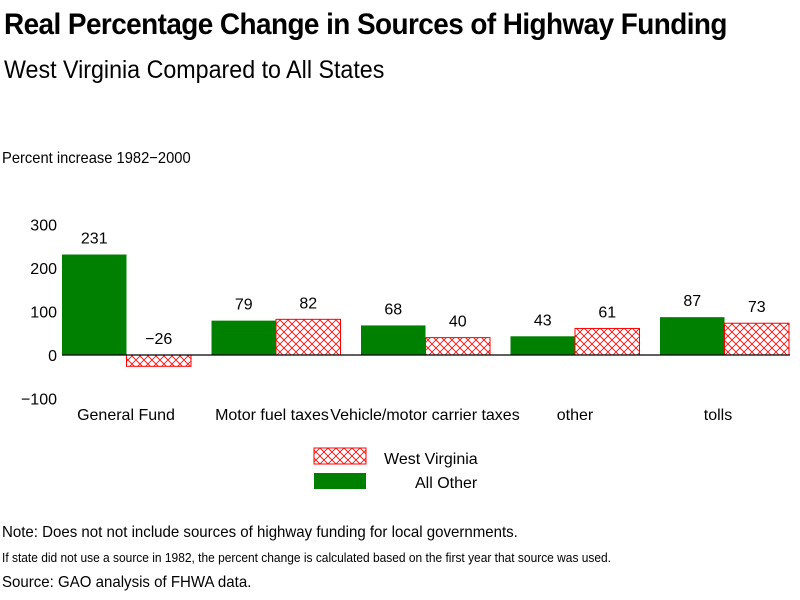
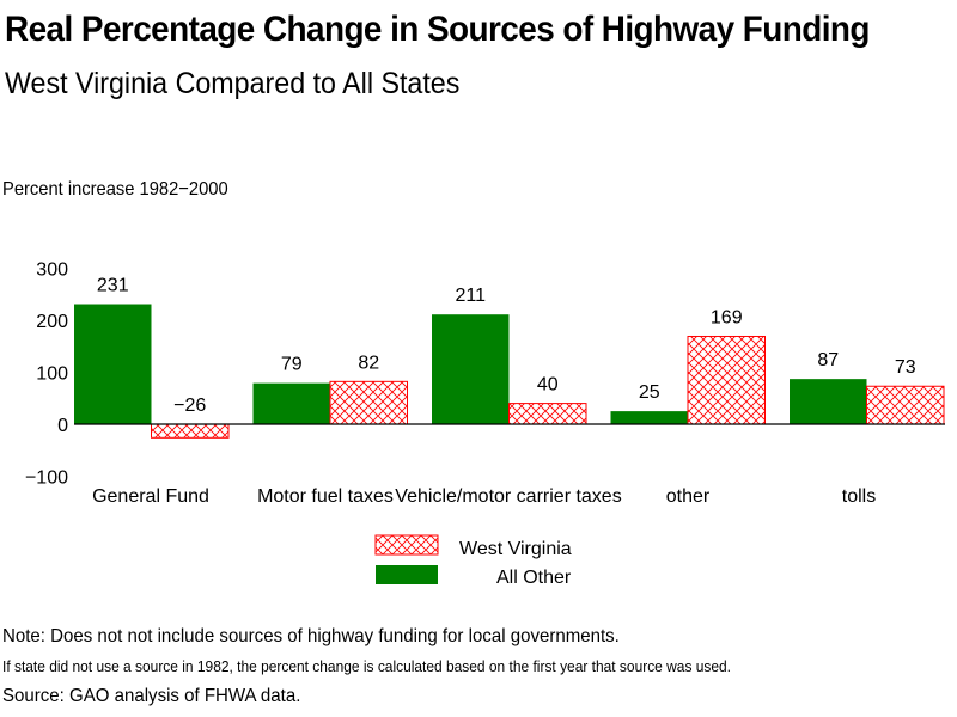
All Other/Vehicle/motor carrier taxes: 68 -> 211
All Other/other: 43 -> 25
West Virginia/other: 61 -> 169
